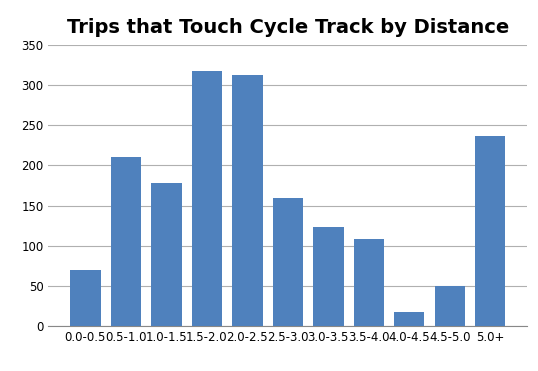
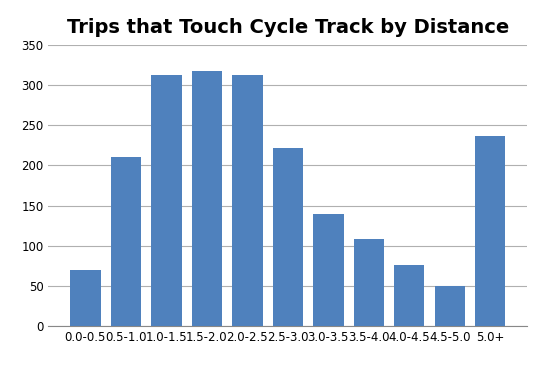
1.0-1.5: 178 -> 312
2.5-3.0: 160 -> 221
3.0-3.5: 124 -> 140
4.0-4.5: 18 -> 76
